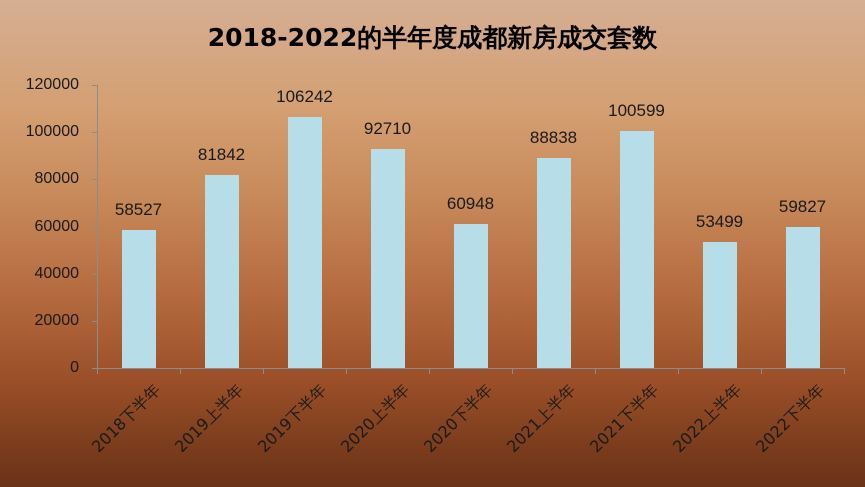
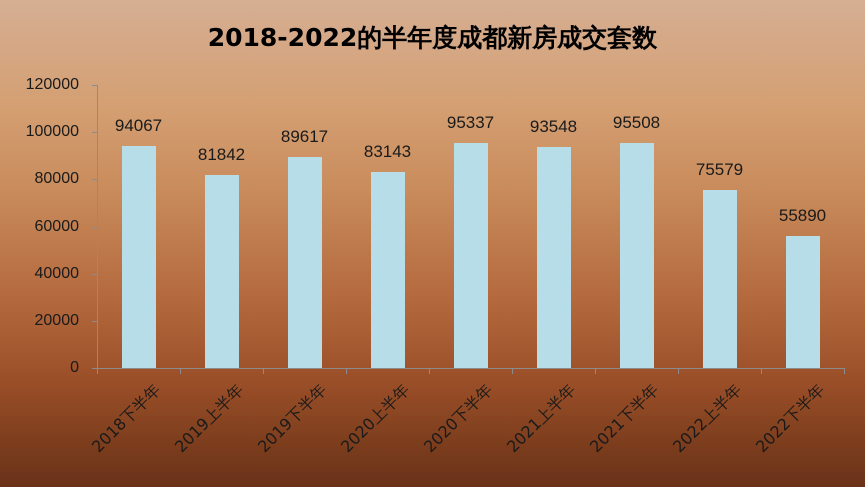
2018下半年: 58527 -> 94067
2019下半年: 106242 -> 89617
2020上半年: 92710 -> 83143
2020下半年: 60948 -> 95337
2021上半年: 88838 -> 93548
2021下半年: 100599 -> 95508
2022上半年: 53499 -> 75579
2022下半年: 59827 -> 55890
